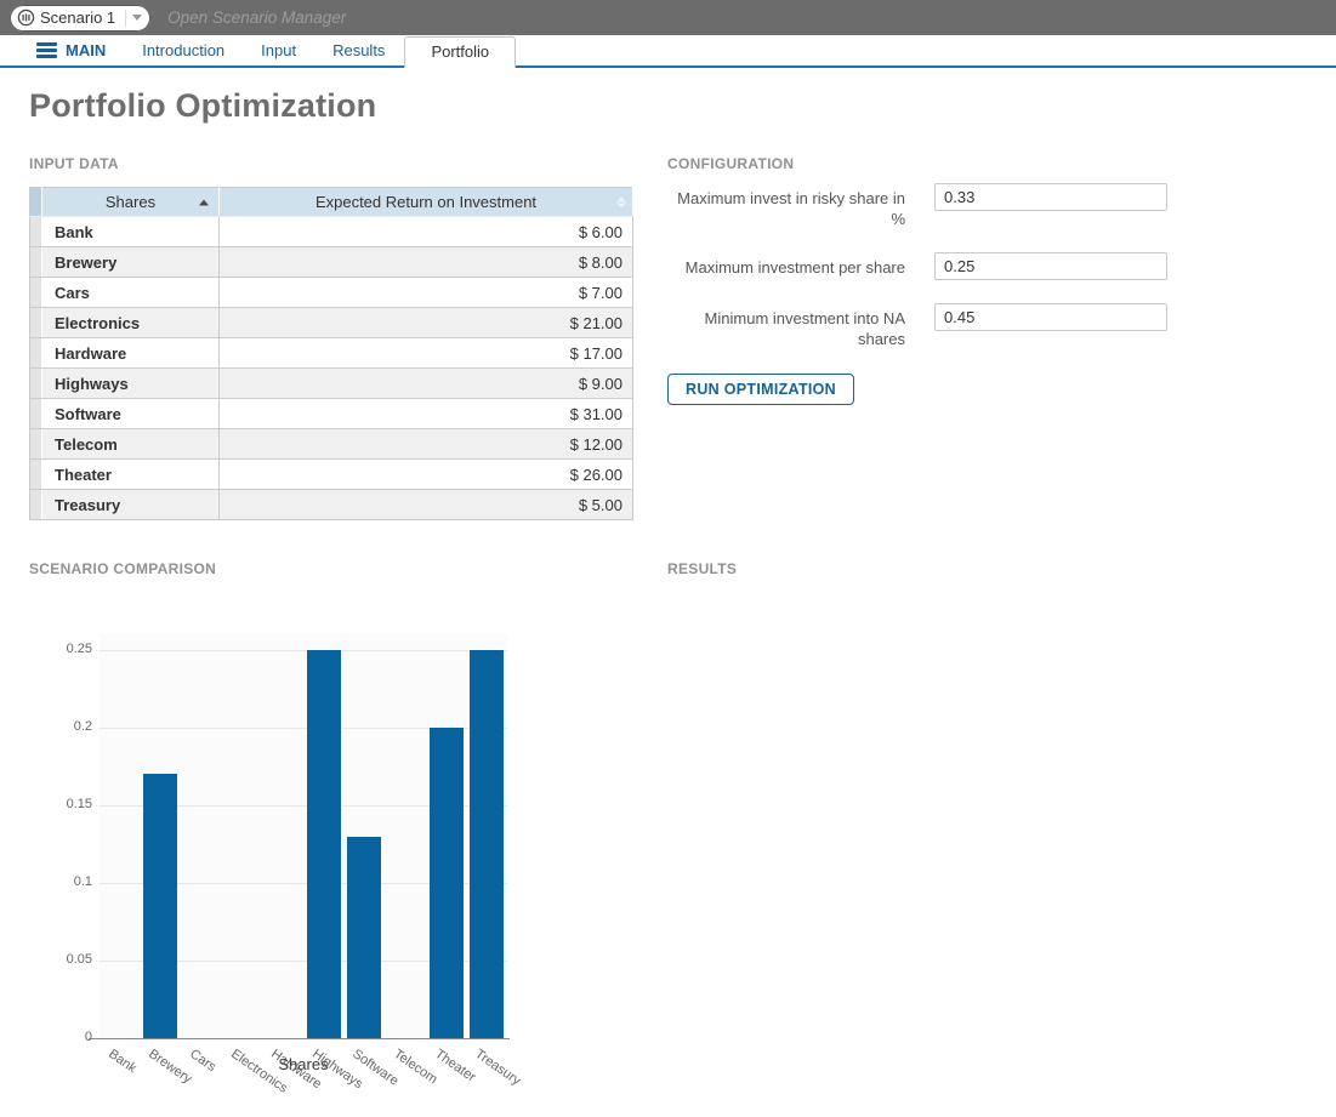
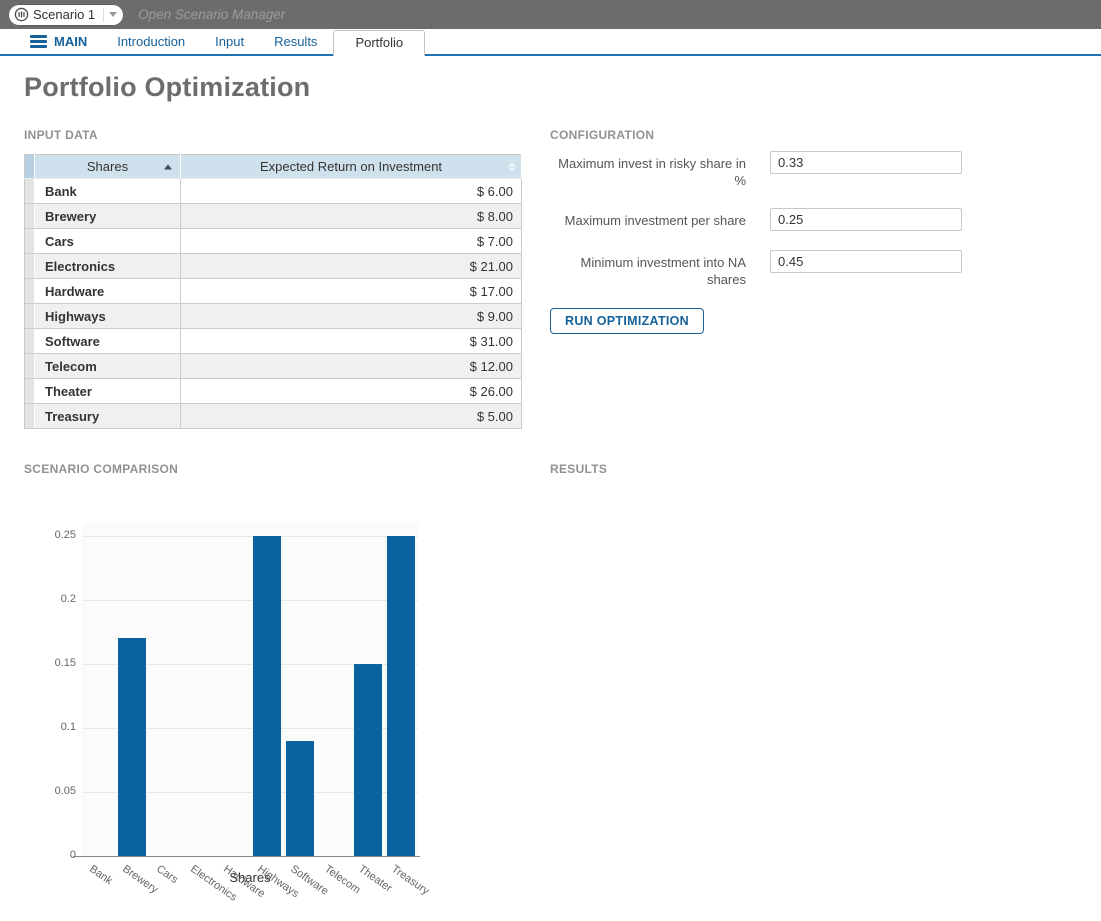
Software: 0.13 -> 0.09
Theater: 0.20 -> 0.15
